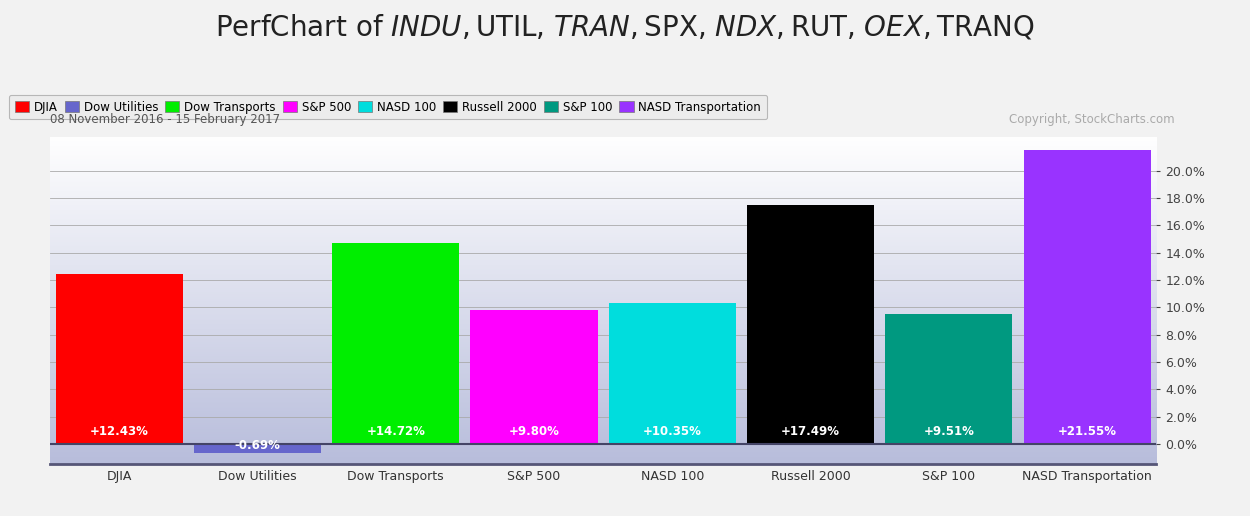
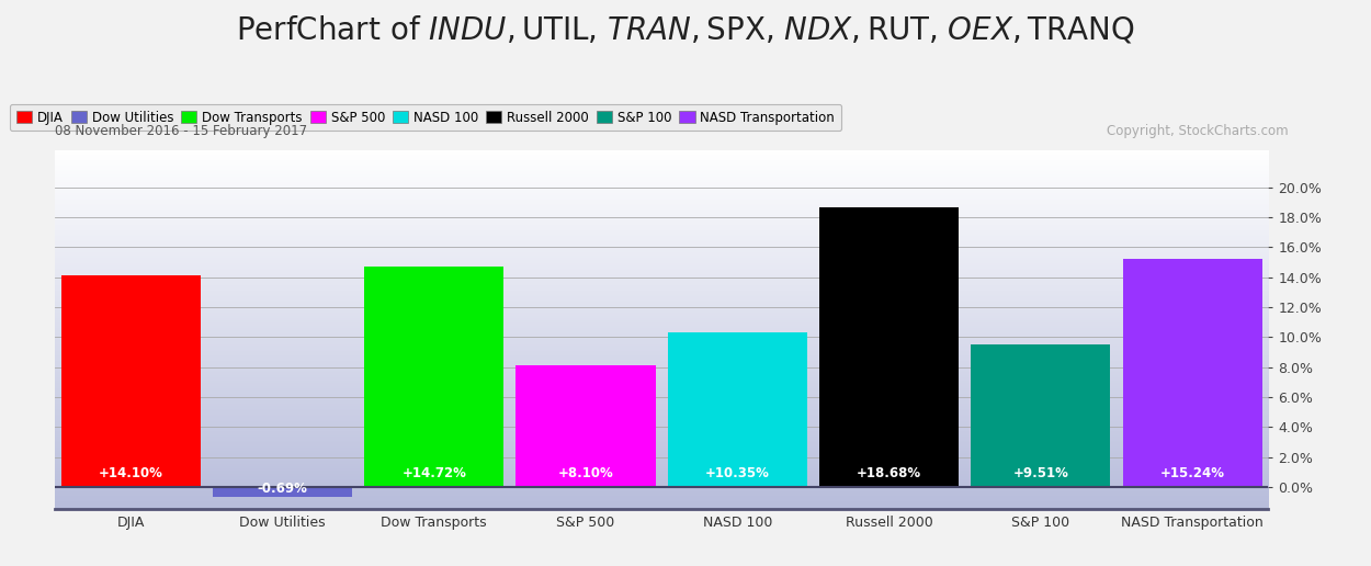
DJIA: +12.43% -> +14.10%
S&P 500: +9.80% -> +8.10%
Russell 2000: +17.49% -> +18.68%
NASD Transportation: +21.55% -> +15.24%
